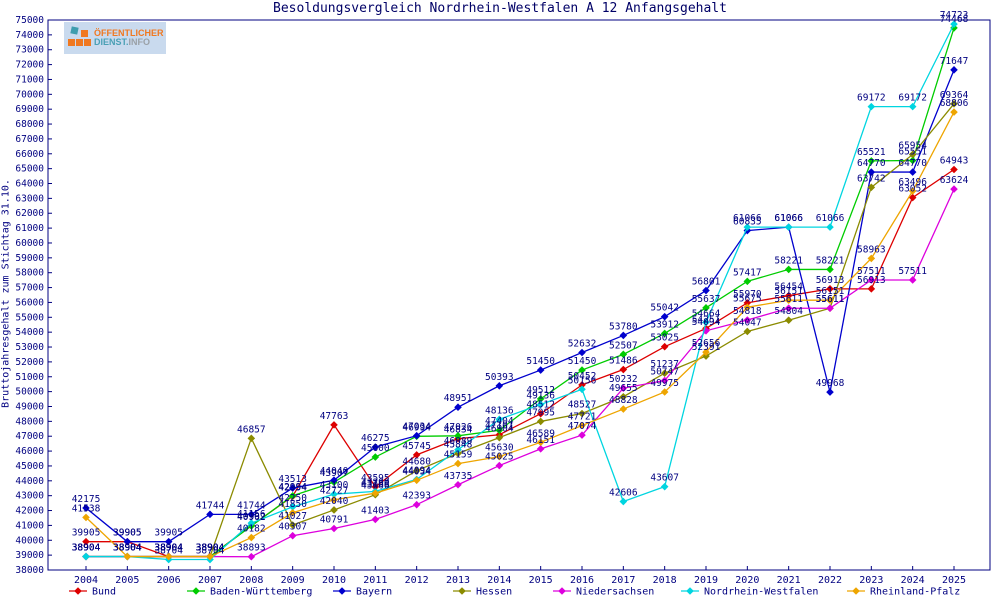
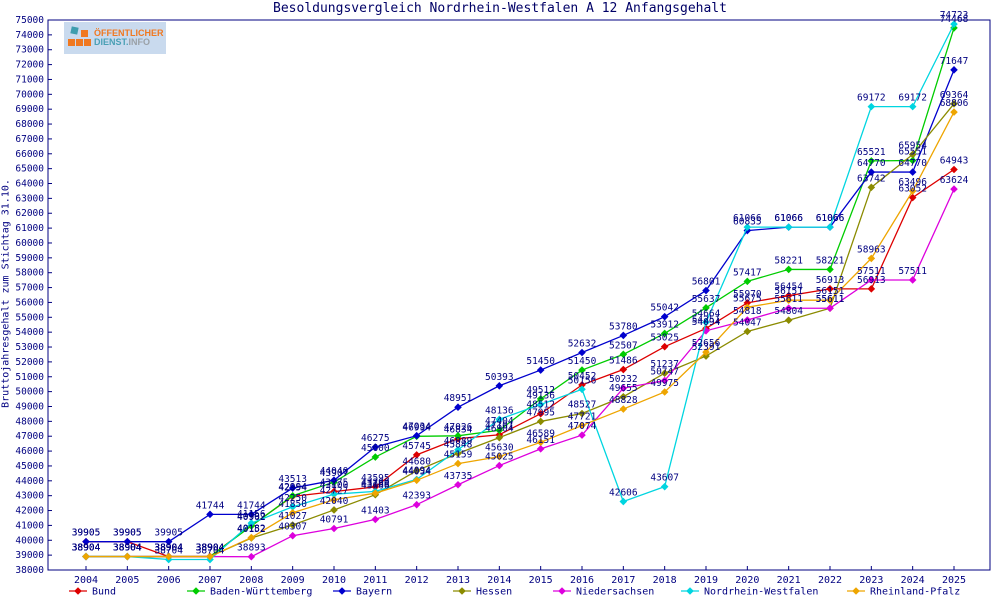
Bayern/2004: 42175 -> 39905
Rheinland-Pfalz/2004: 41538 -> 38904
Hessen/2008: 46857 -> 40152
Bund/2010: 47763 -> 43275
Bayern/2022: 49968 -> 61066
